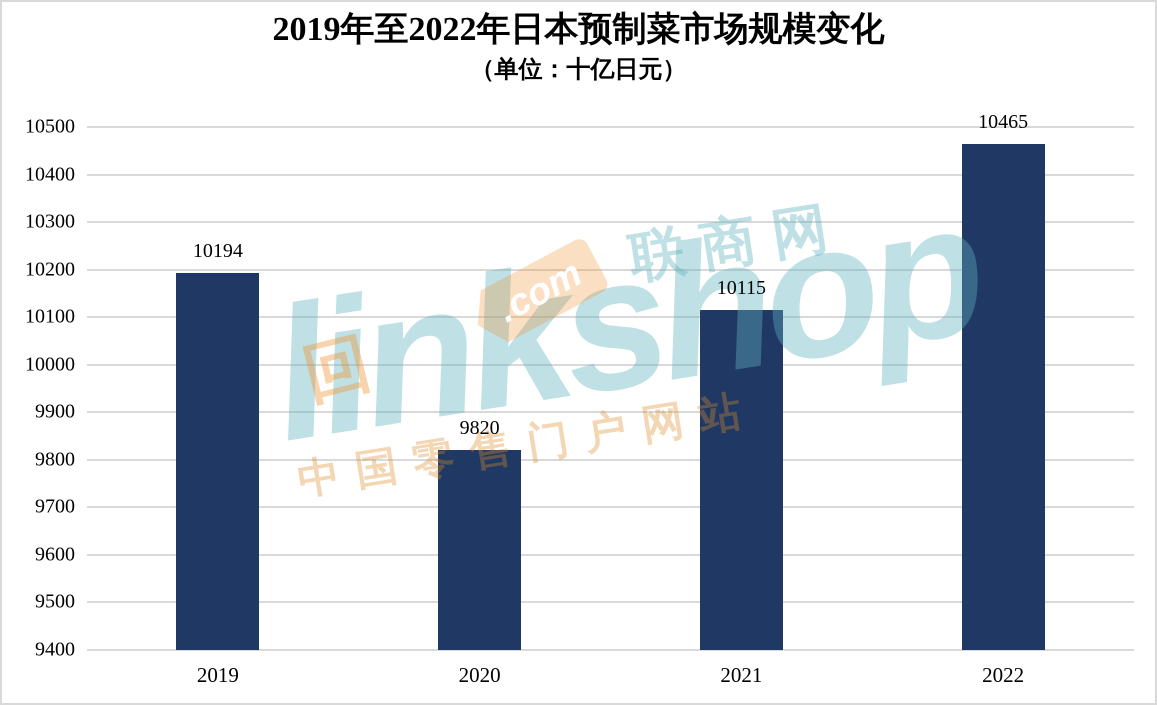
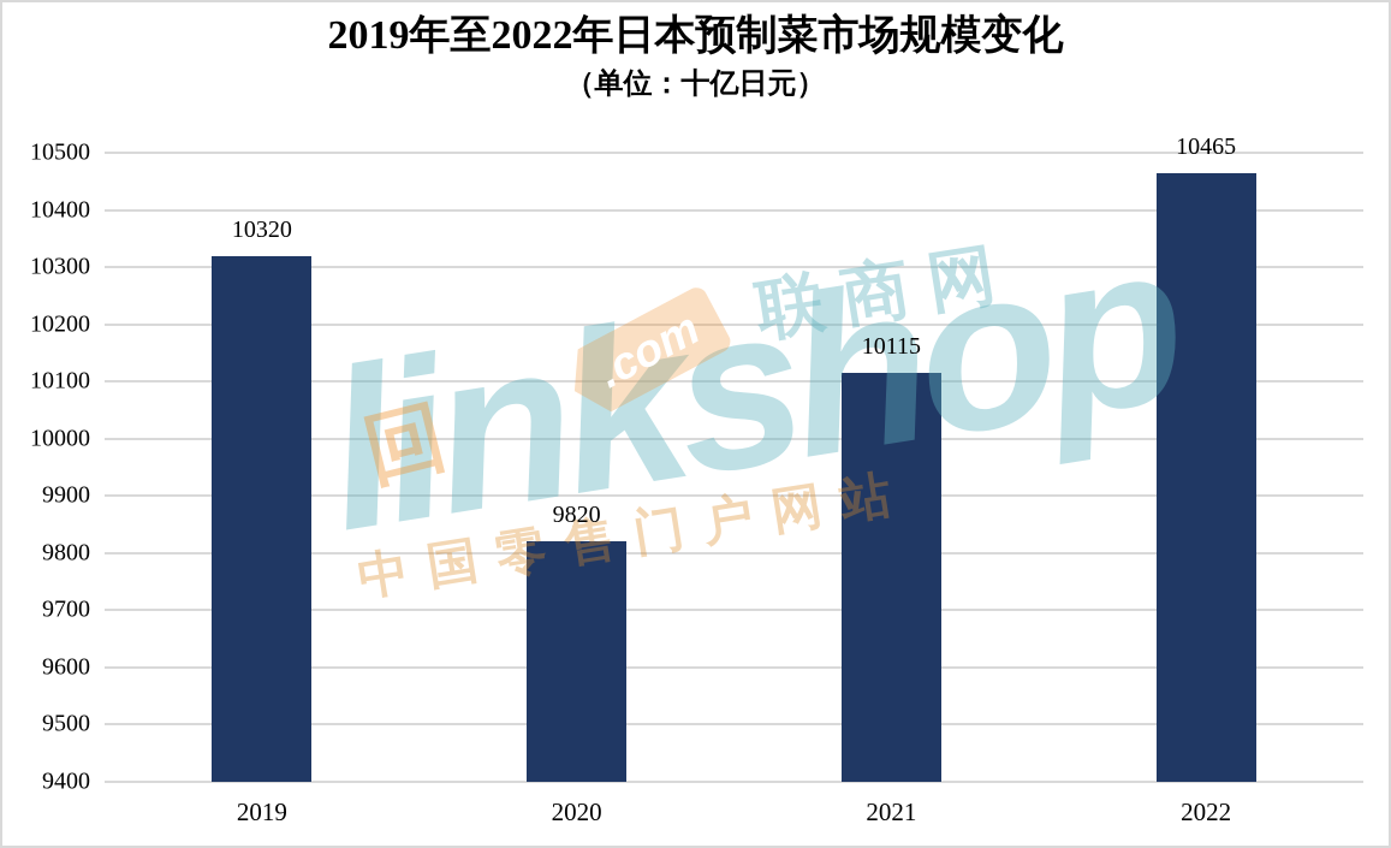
2019: 10194 -> 10320
